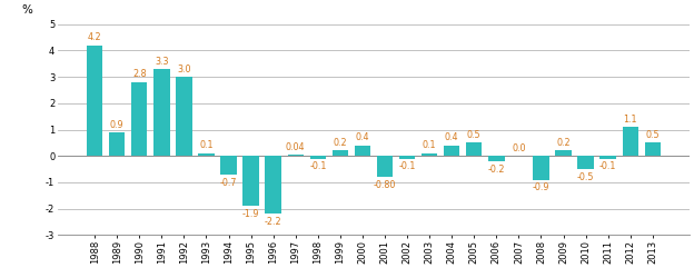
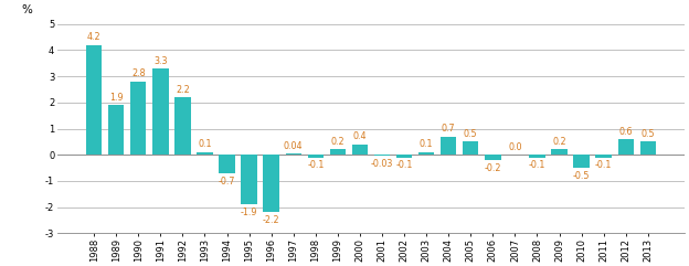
1989: 0.9 -> 1.9
1992: 3.0 -> 2.2
2001: -0.80 -> -0.03
2004: 0.4 -> 0.7
2008: -0.9 -> -0.1
2012: 1.1 -> 0.6
